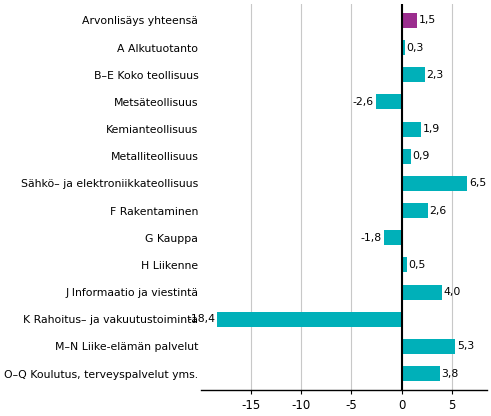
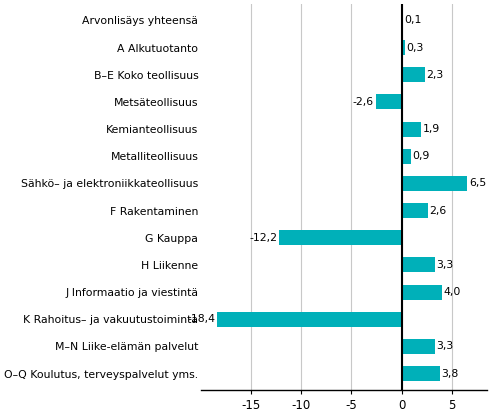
Arvonlisäys yhteensä: 1,5 -> 0,1
G Kauppa: -1,8 -> -12,2
H Liikenne: 0,5 -> 3,3
M–N Liike-elämän palvelut: 5,3 -> 3,3
